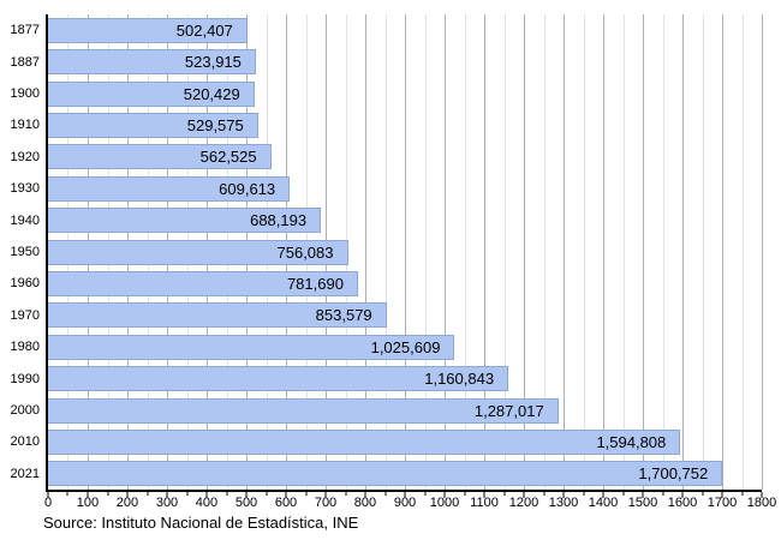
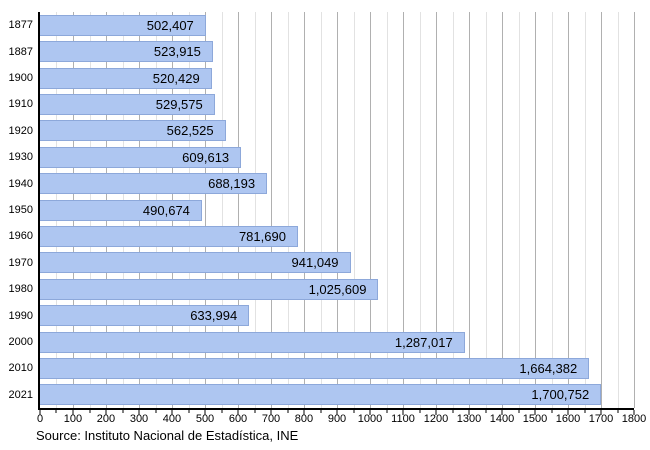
1950: 756,083 -> 490,674
1970: 853,579 -> 941,049
1990: 1,160,843 -> 633,994
2010: 1,594,808 -> 1,664,382
